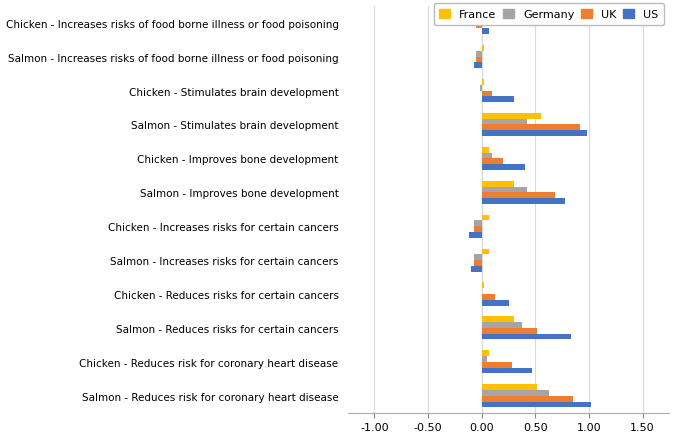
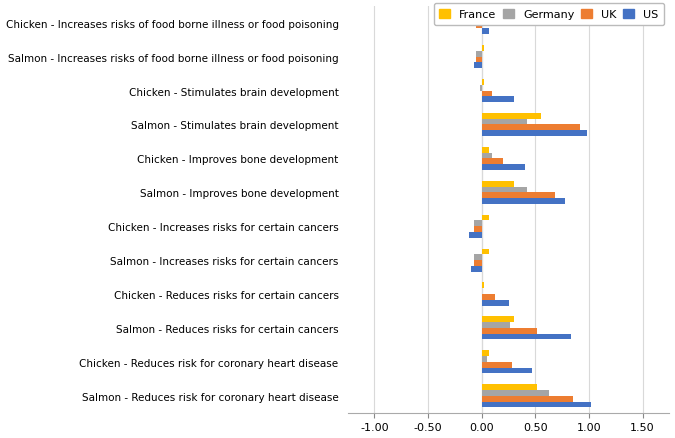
Germany/Salmon - Reduces risks for certain cancers: 0.38 -> 0.26
